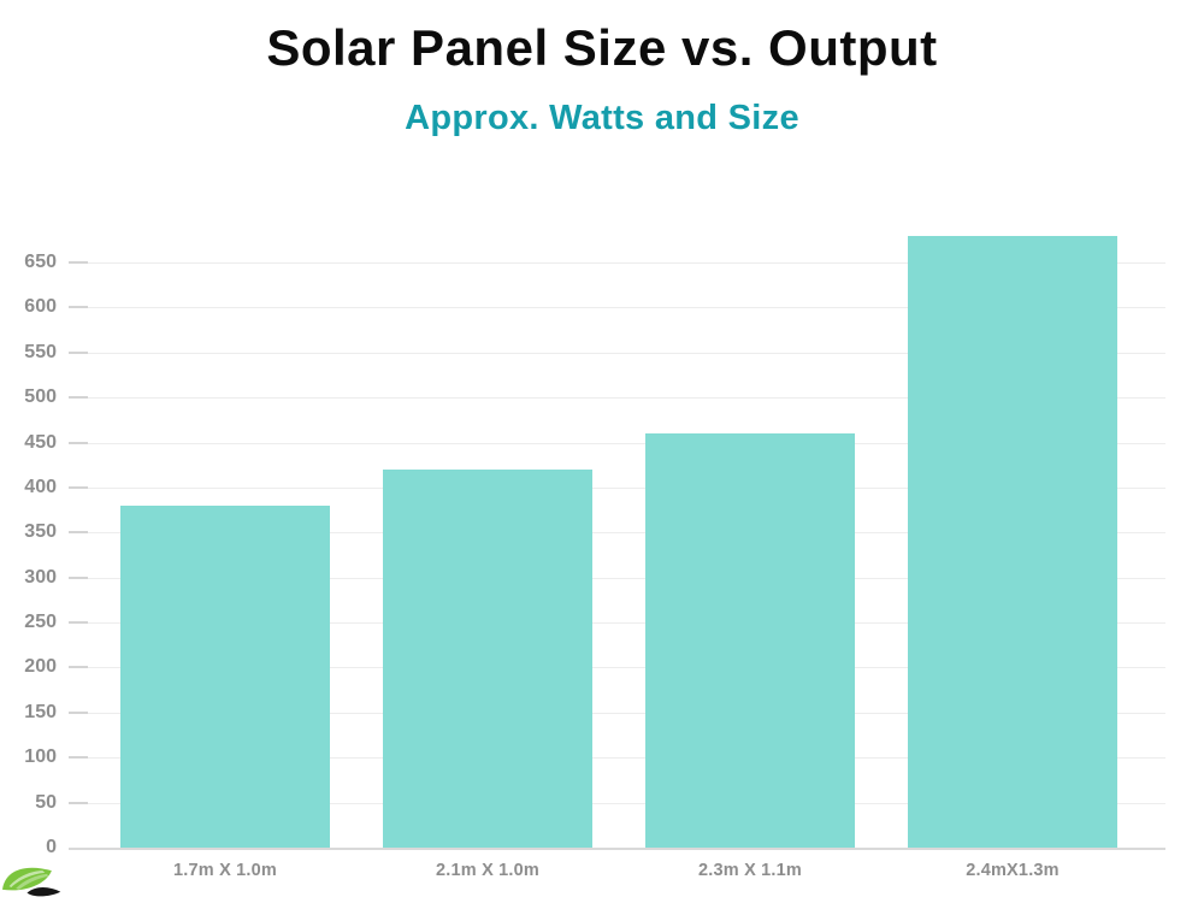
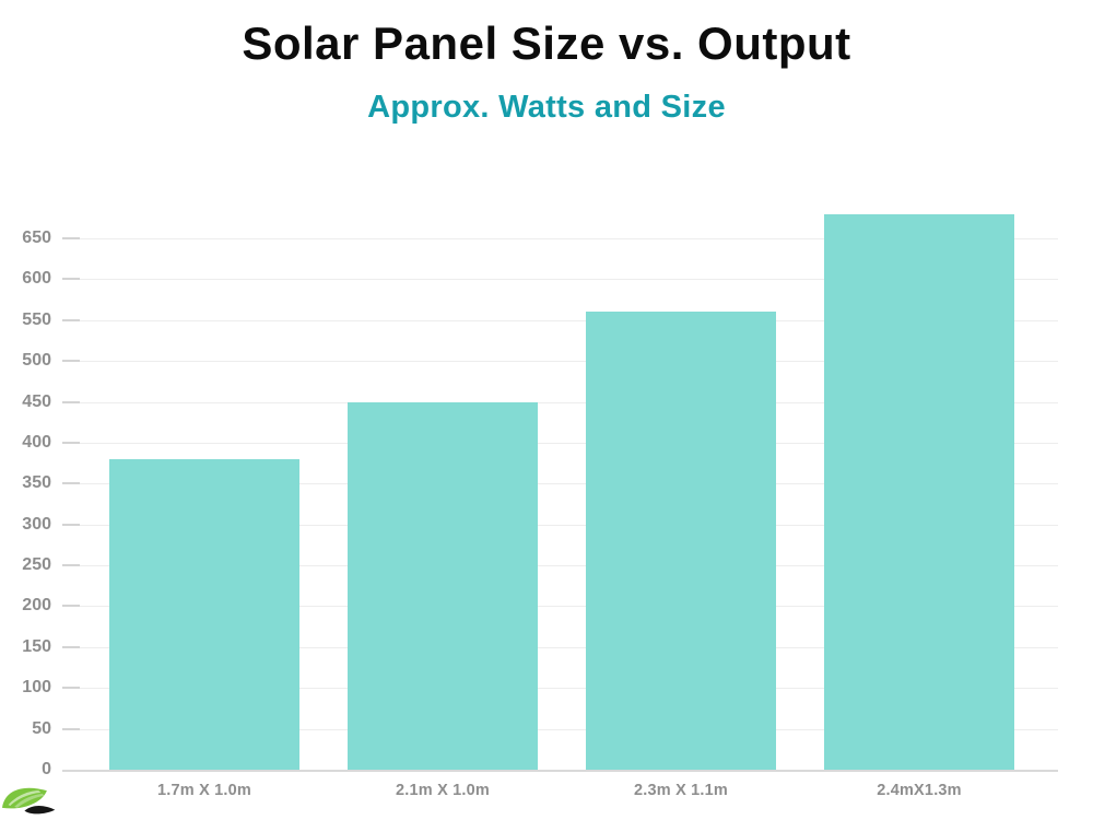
2.1m X 1.0m: 420 -> 450
2.3m X 1.1m: 460 -> 560
